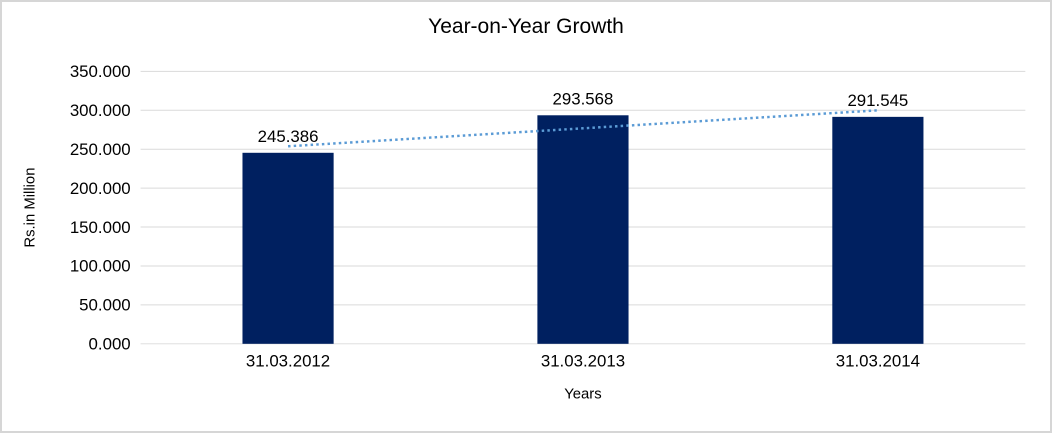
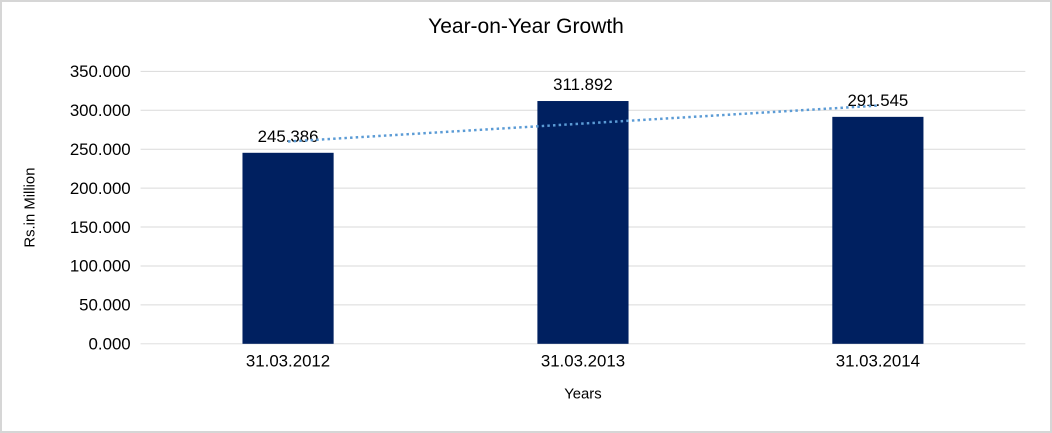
31.03.2013: 293.568 -> 311.892
